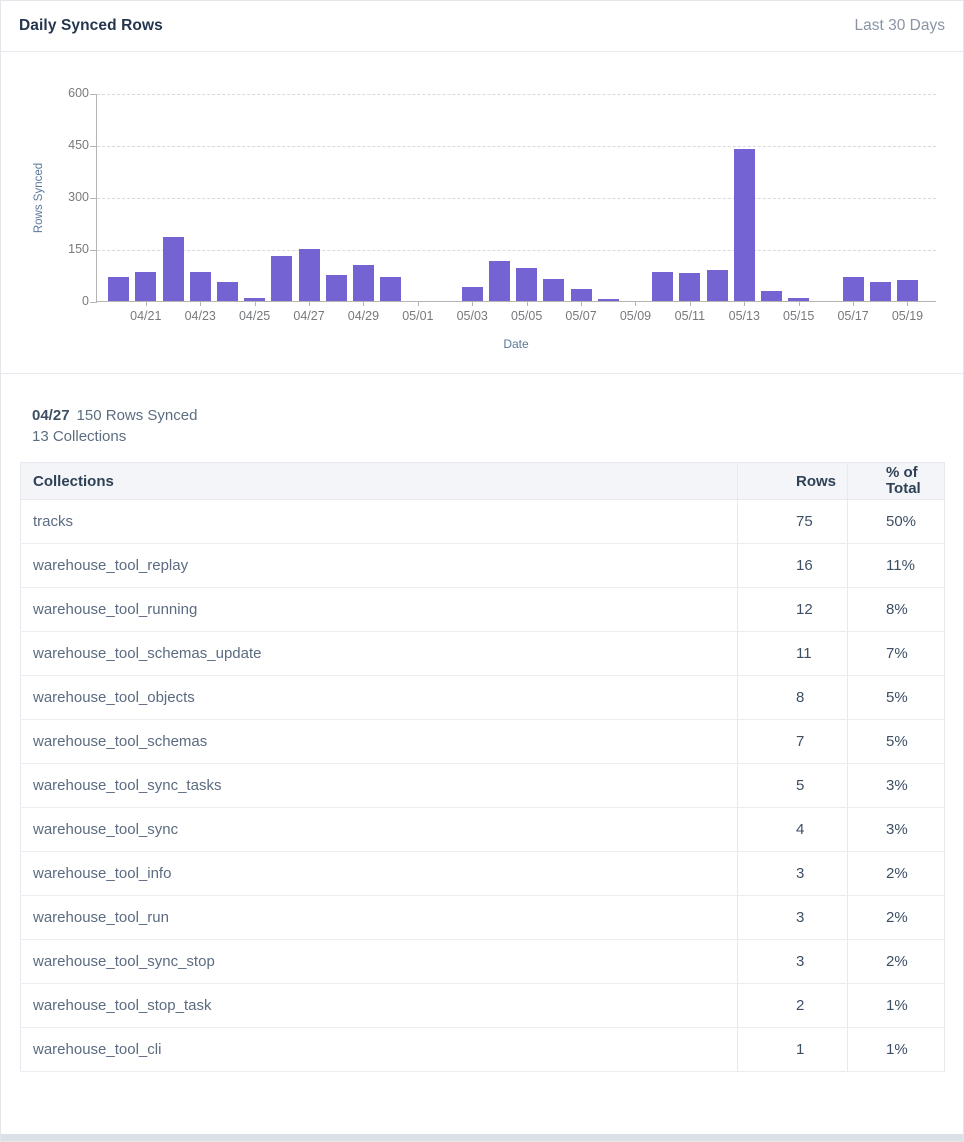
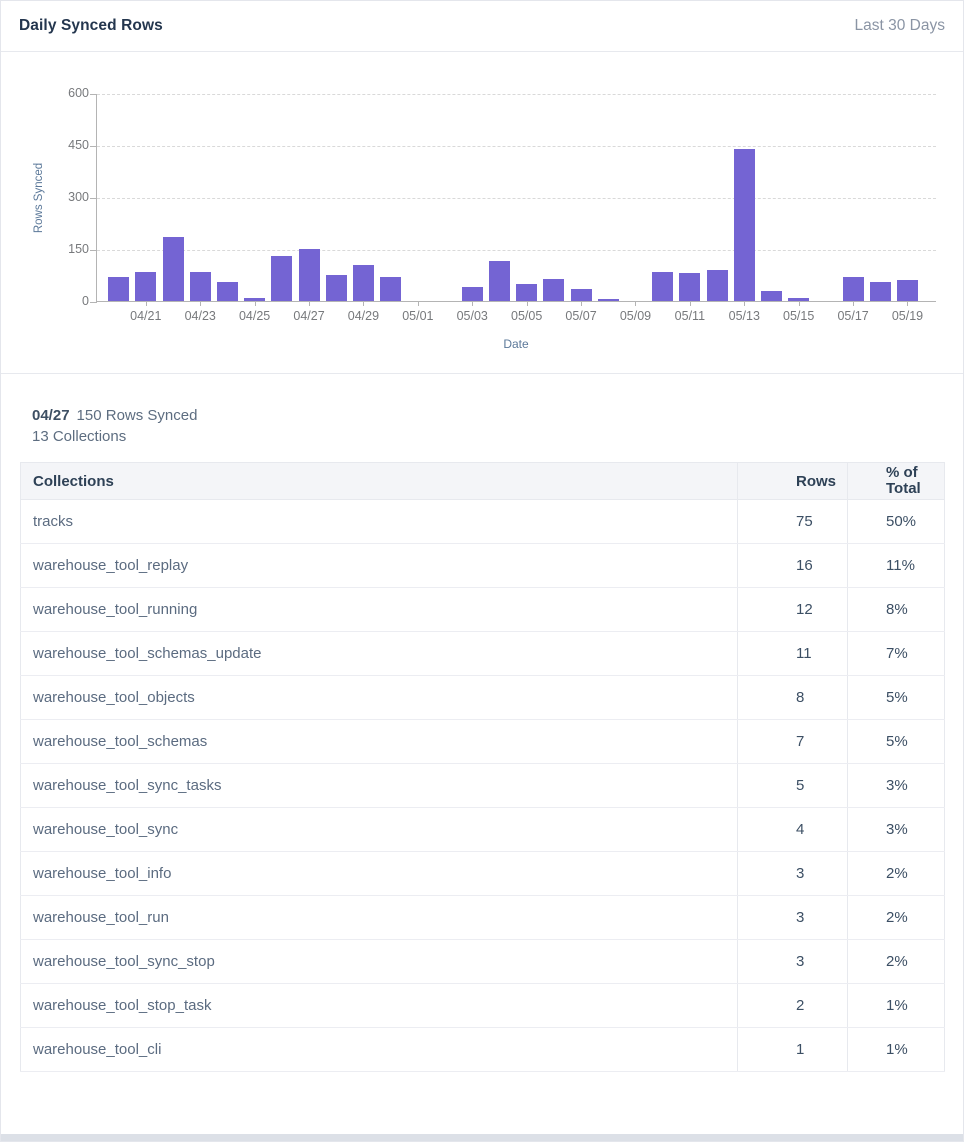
05/05: 100 -> 50
